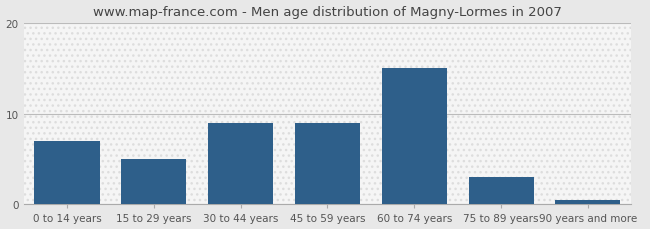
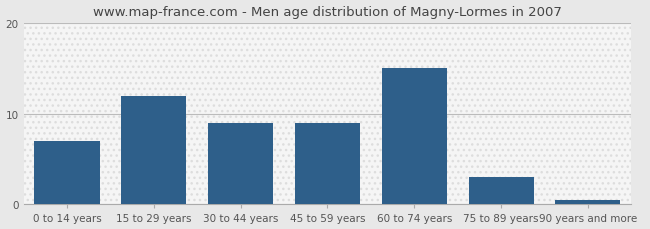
15 to 29 years: 5.0 -> 12.0
